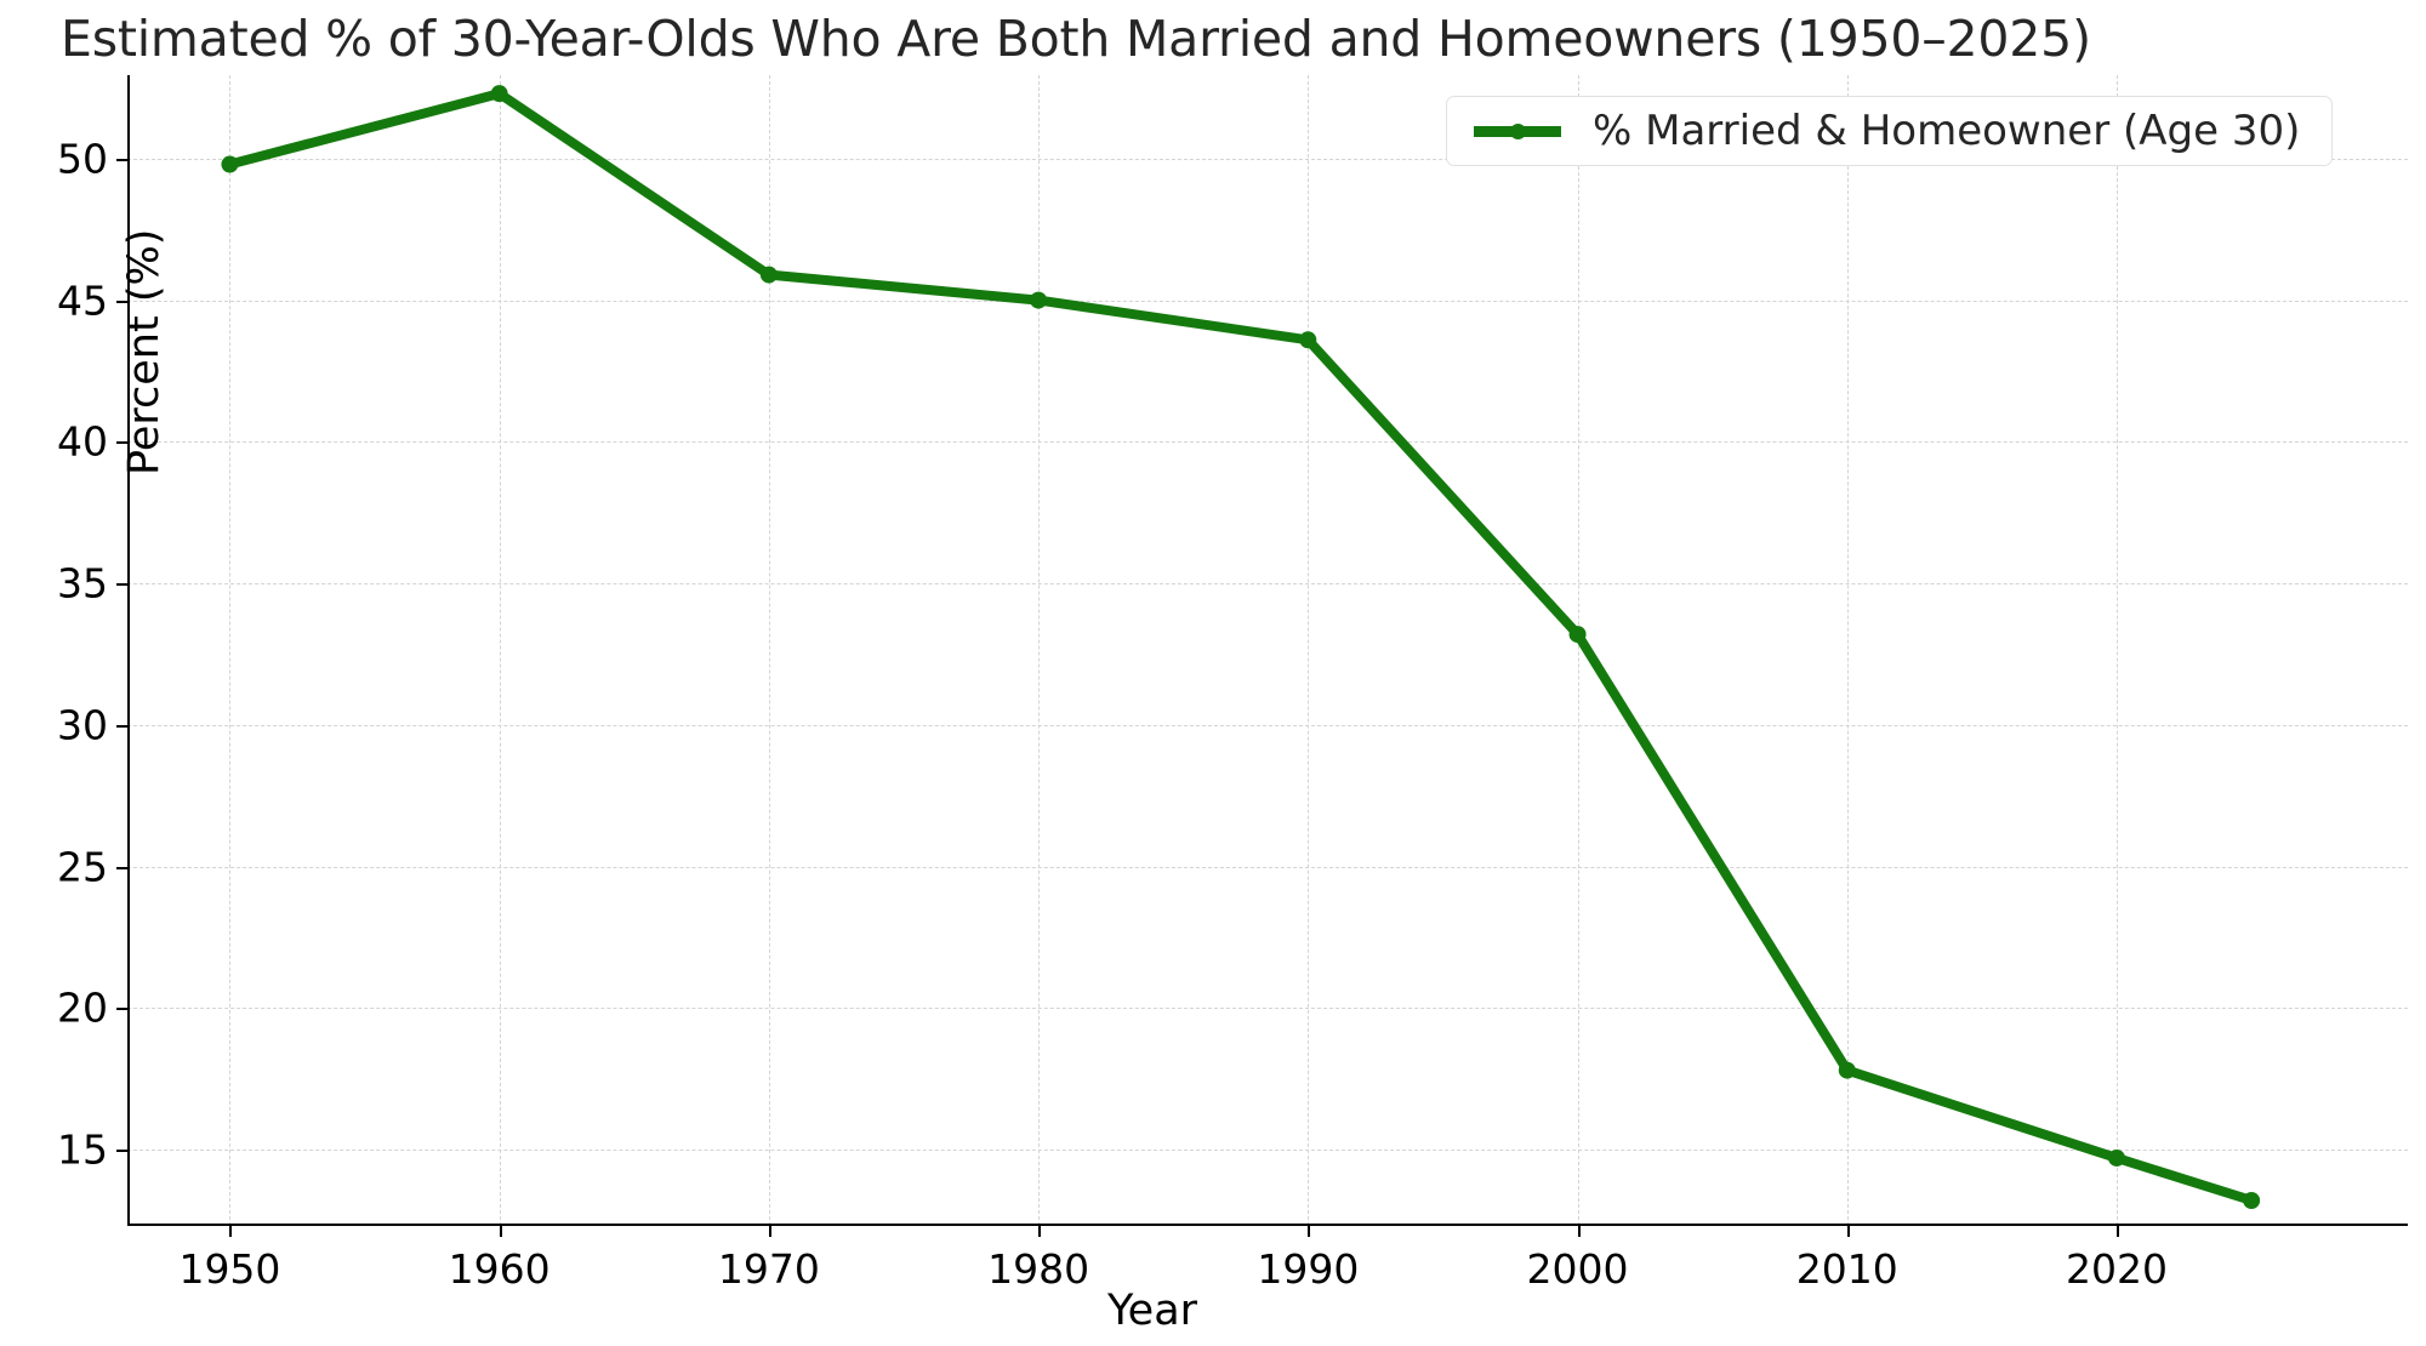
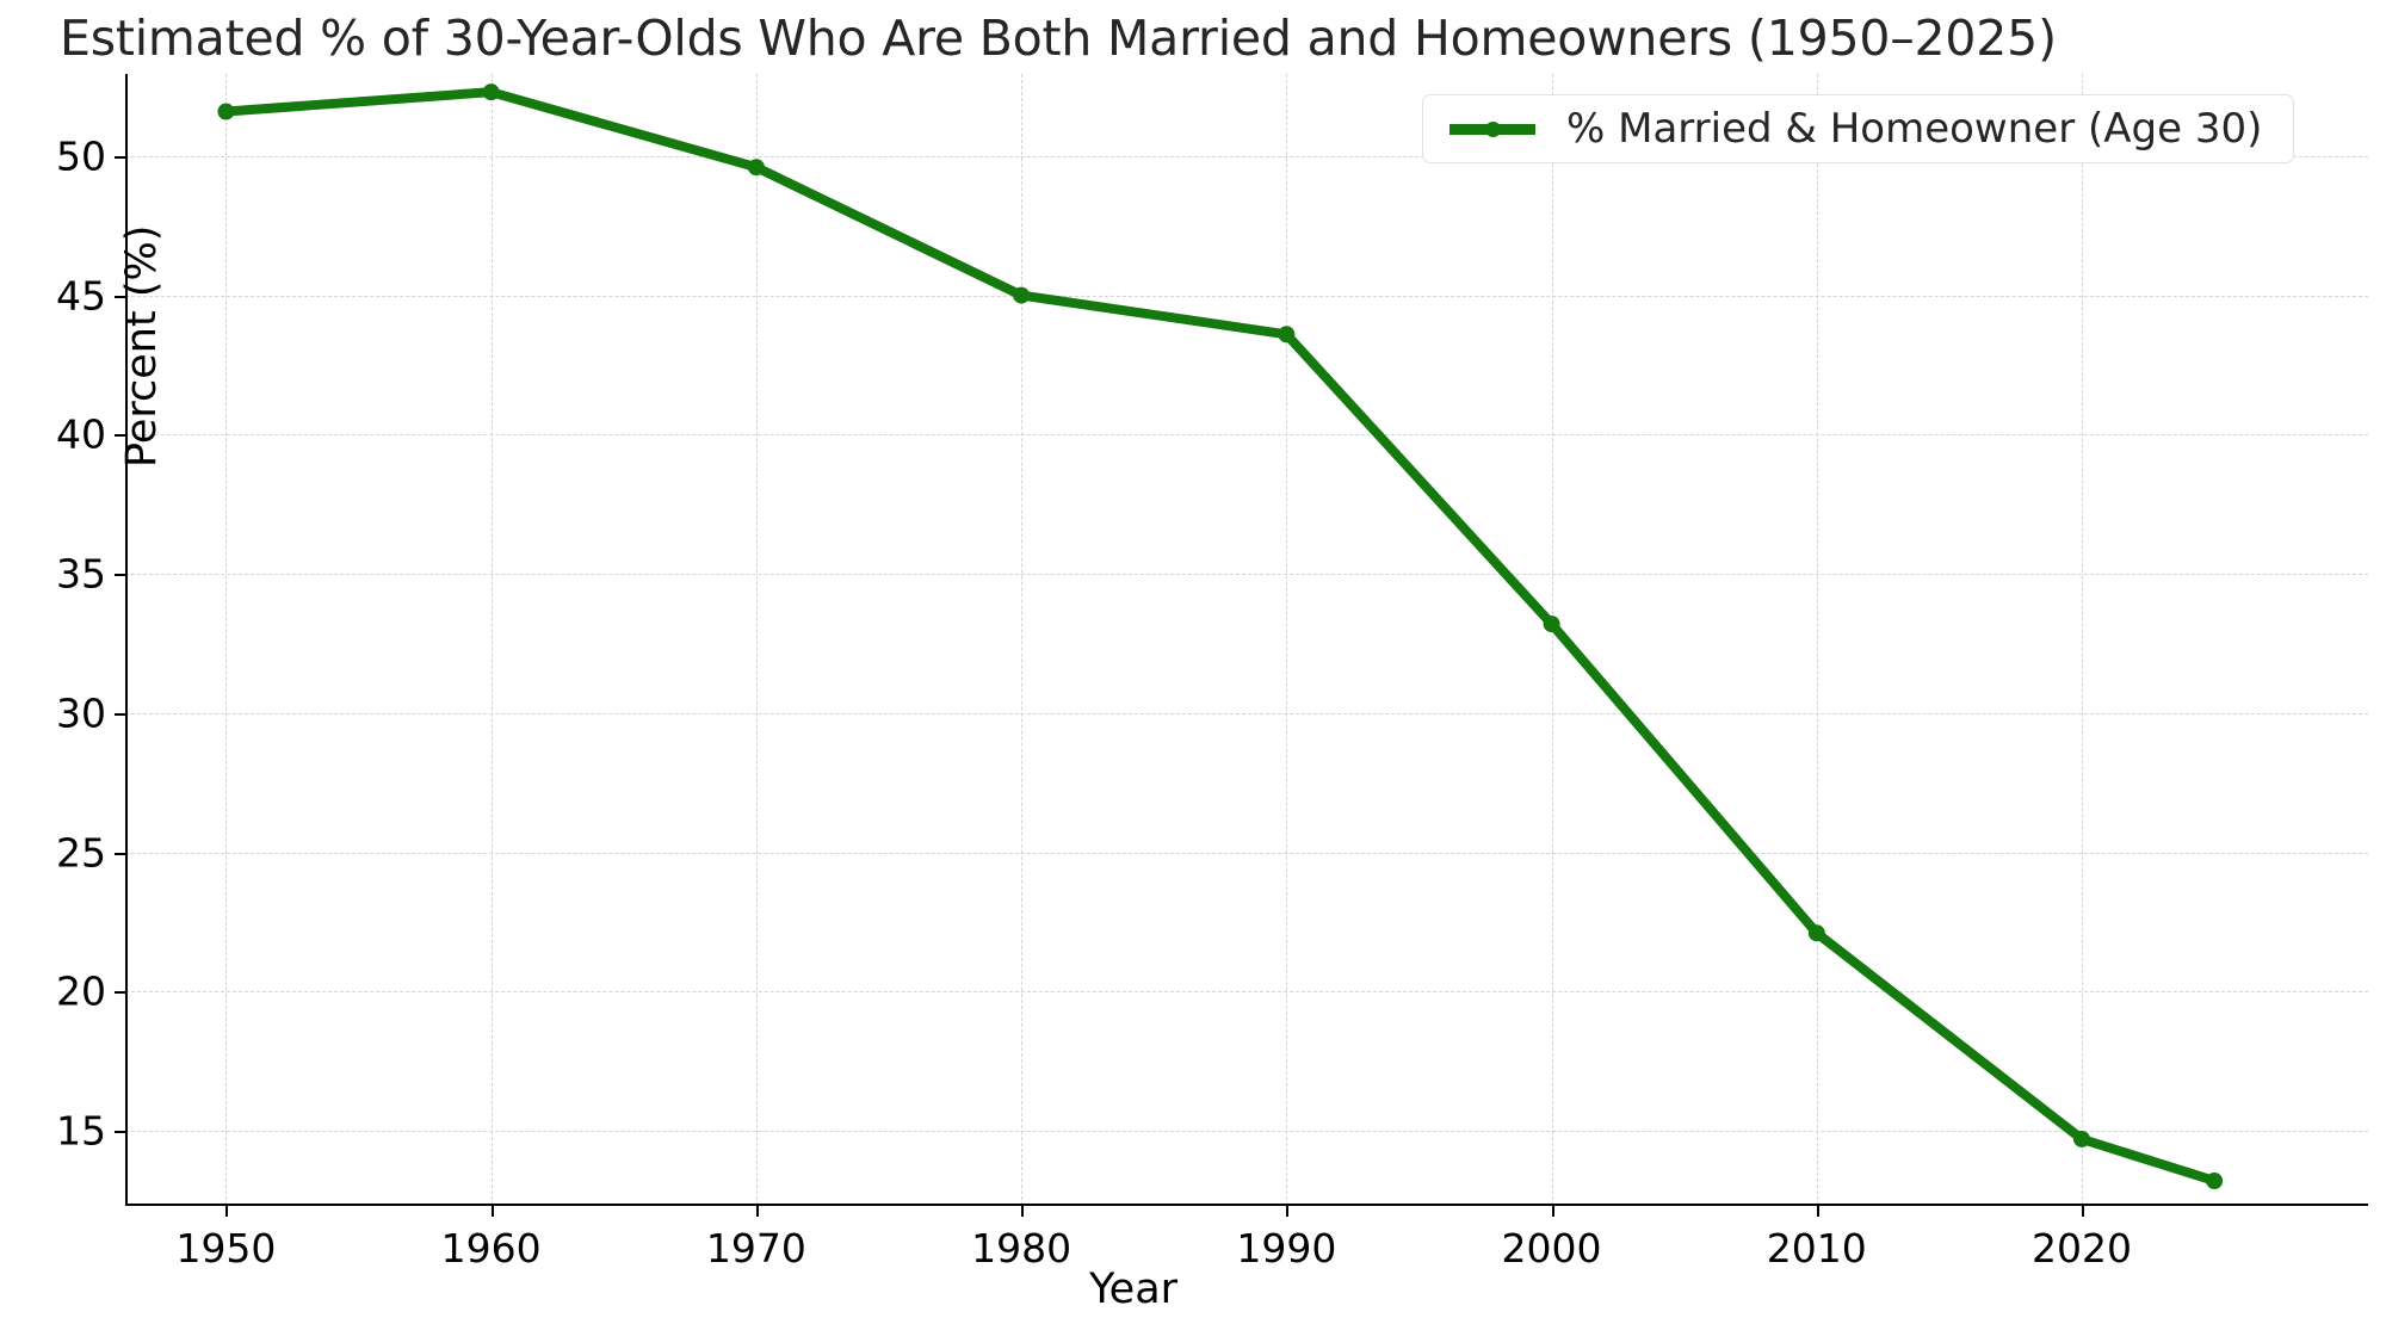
1950: 49.8 -> 51.6
1970: 45.9 -> 49.6
2010: 17.8 -> 22.1
